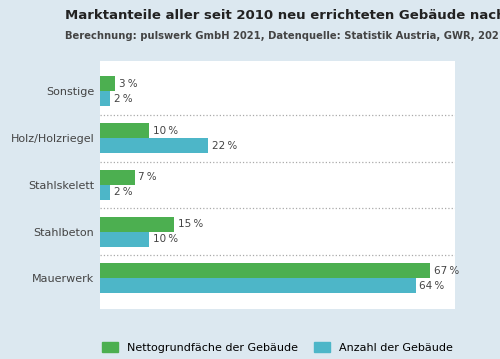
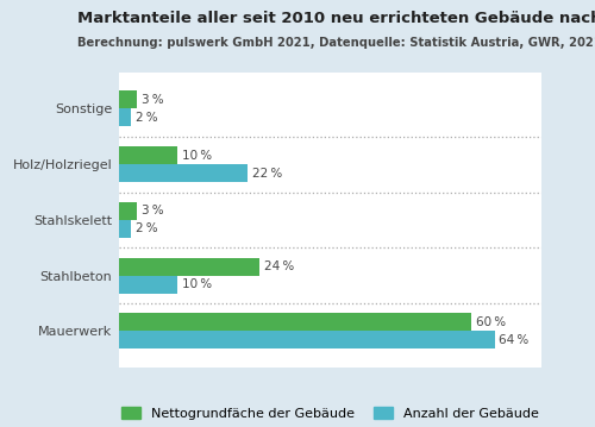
Nettogrundfäche der Gebäude/Stahlskelett: 7 -> 3
Nettogrundfäche der Gebäude/Stahlbeton: 15 -> 24
Nettogrundfäche der Gebäude/Mauerwerk: 67 -> 60
